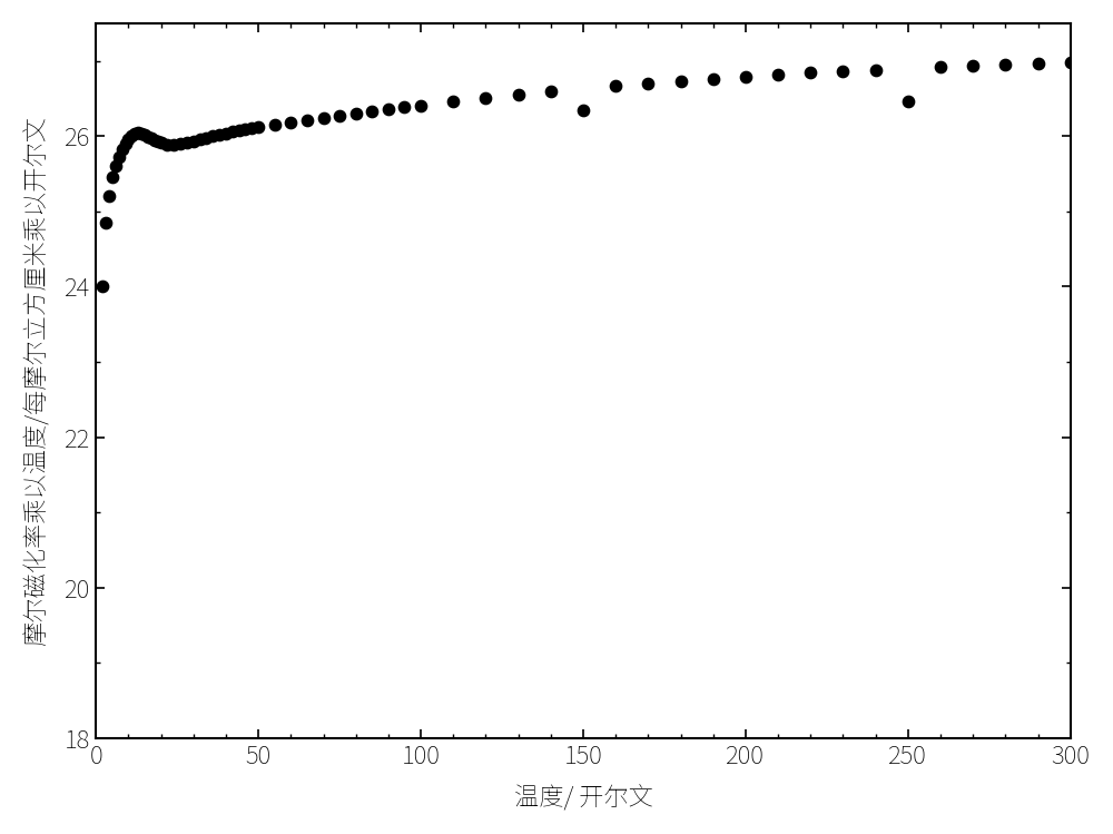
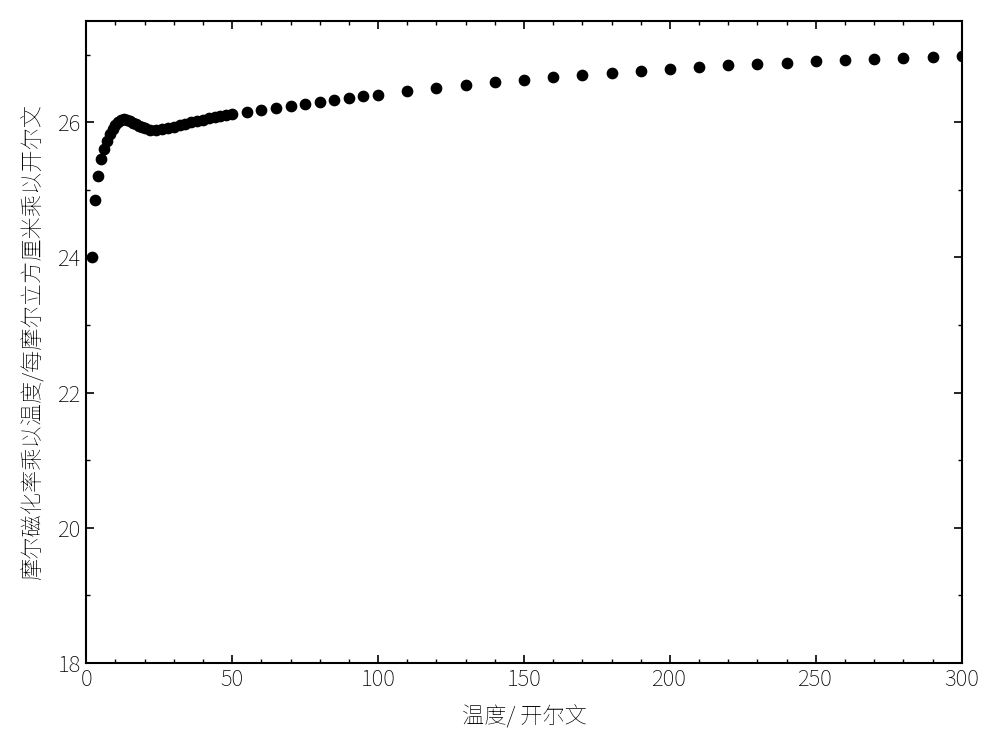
150: 26.34 -> 26.63
250: 26.46 -> 26.90
